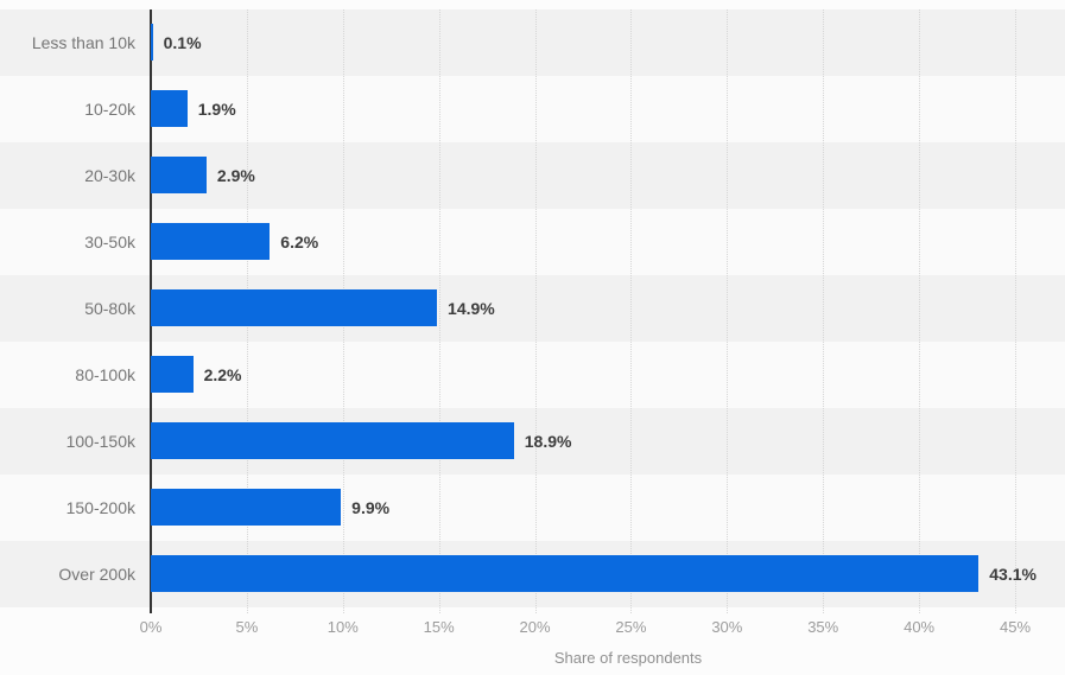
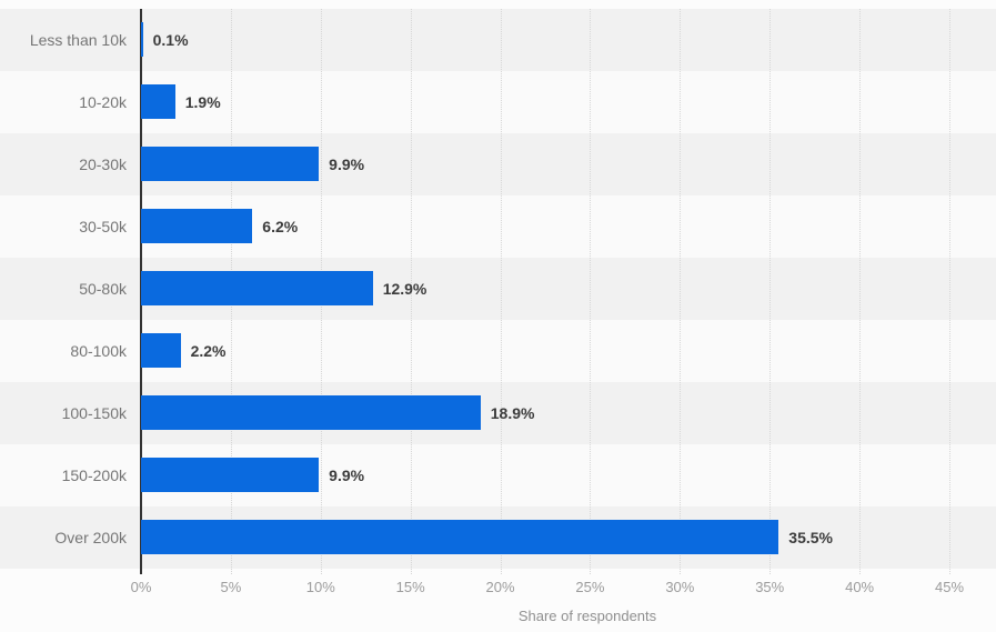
20-30k: 2.9% -> 9.9%
50-80k: 14.9% -> 12.9%
Over 200k: 43.1% -> 35.5%
